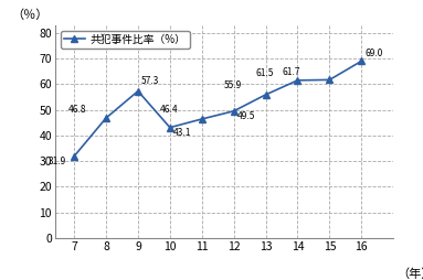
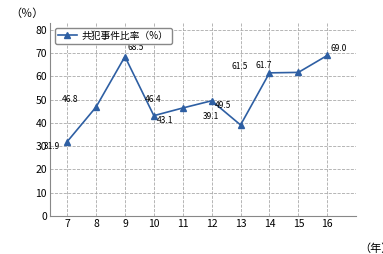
9: 57.3 -> 68.5
13: 55.9 -> 39.1
